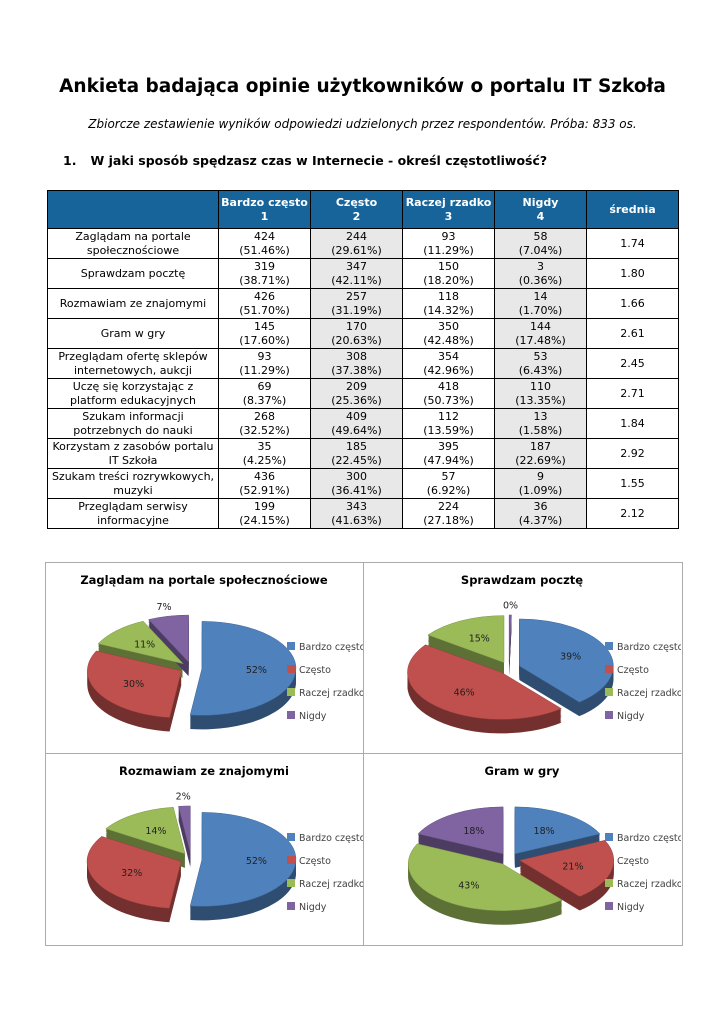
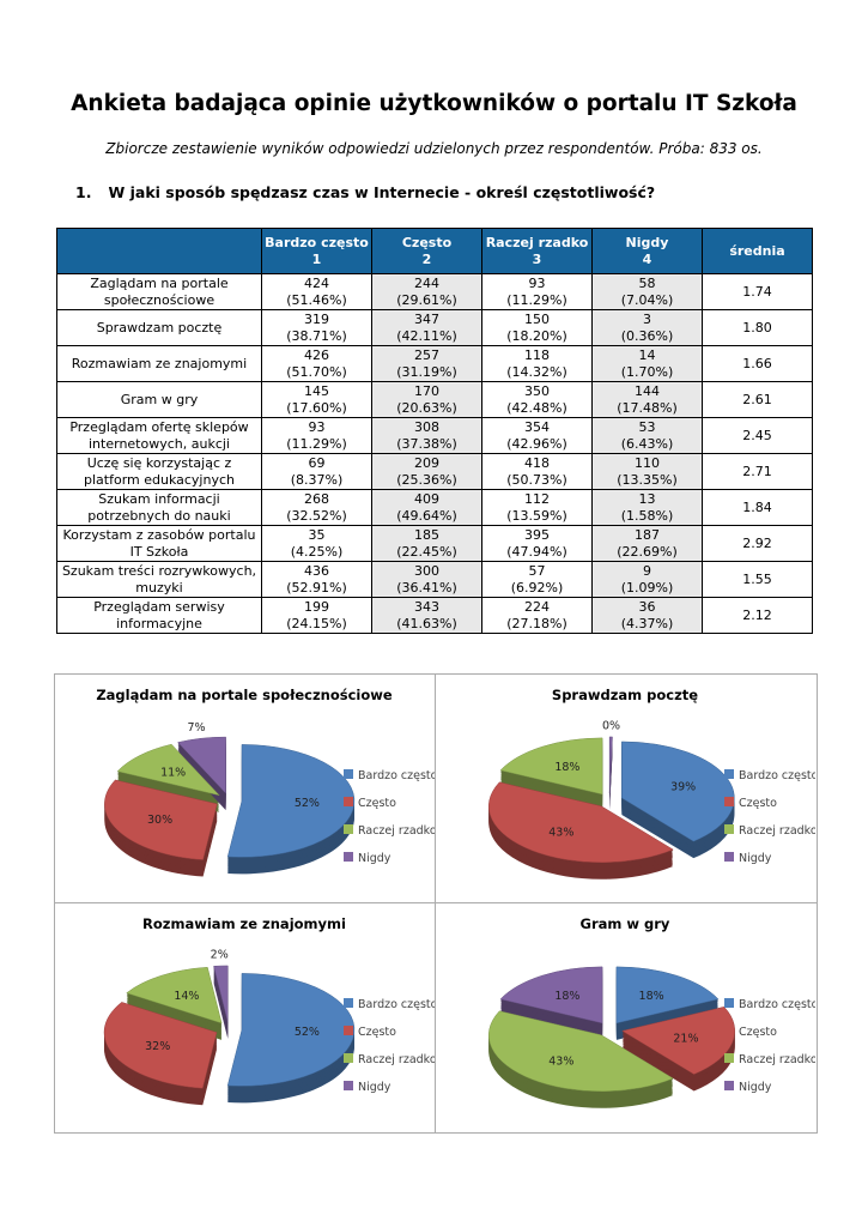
Sprawdzam pocztę/Często: 46% -> 43%
Sprawdzam pocztę/Raczej rzadko: 15% -> 18%
